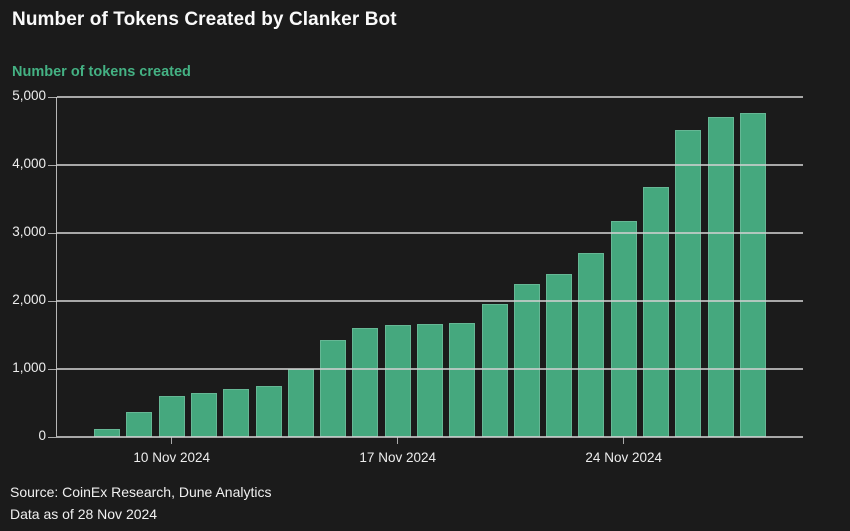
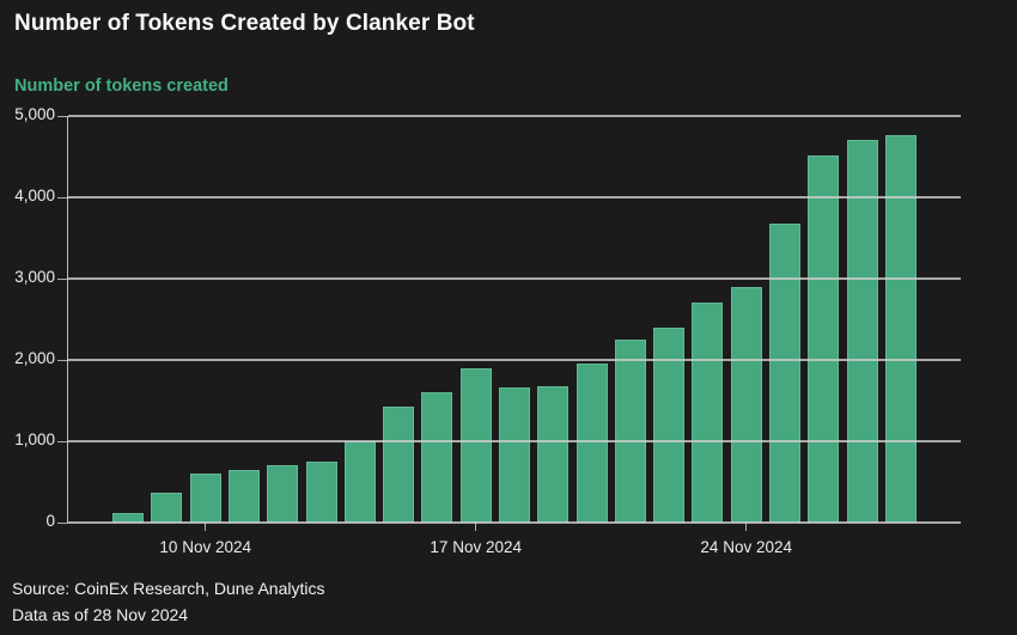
17 Nov 2024: 1600 -> 1900
24 Nov 2024: 3200 -> 2900
